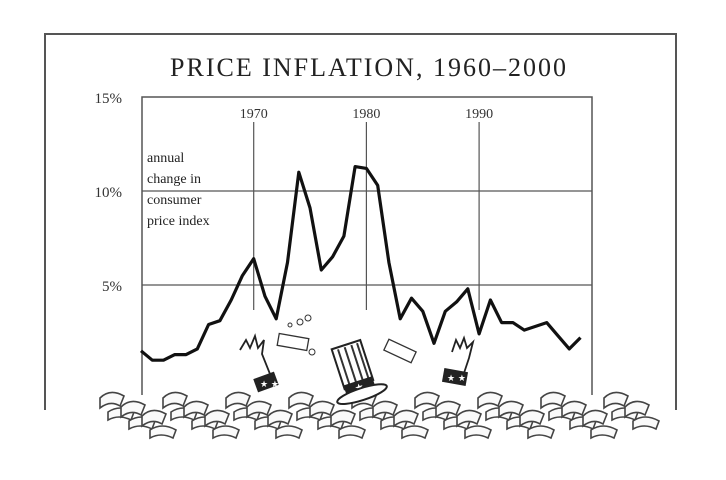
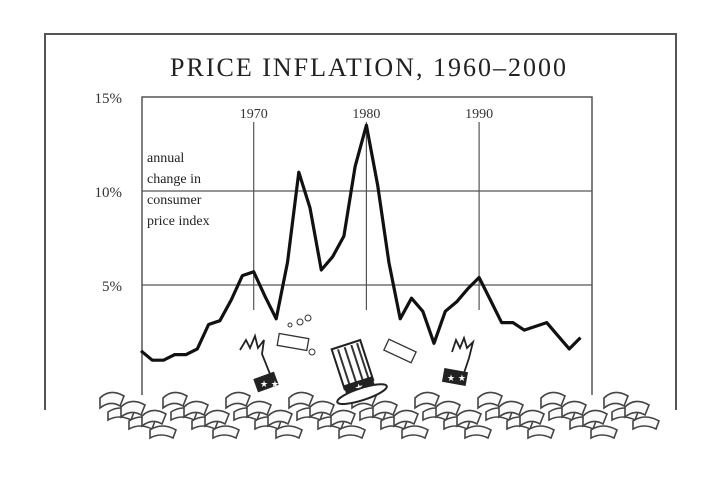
1970: 6.4% -> 5.7%
1980: 11.2% -> 13.5%
1990: 2.4% -> 5.4%
